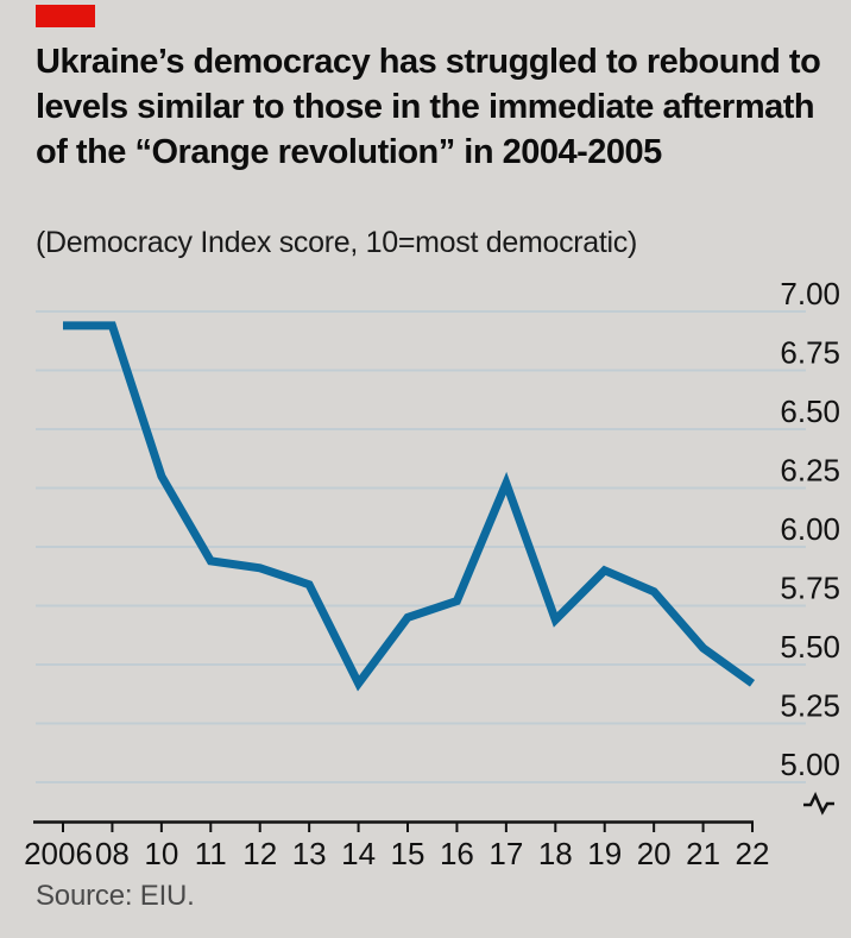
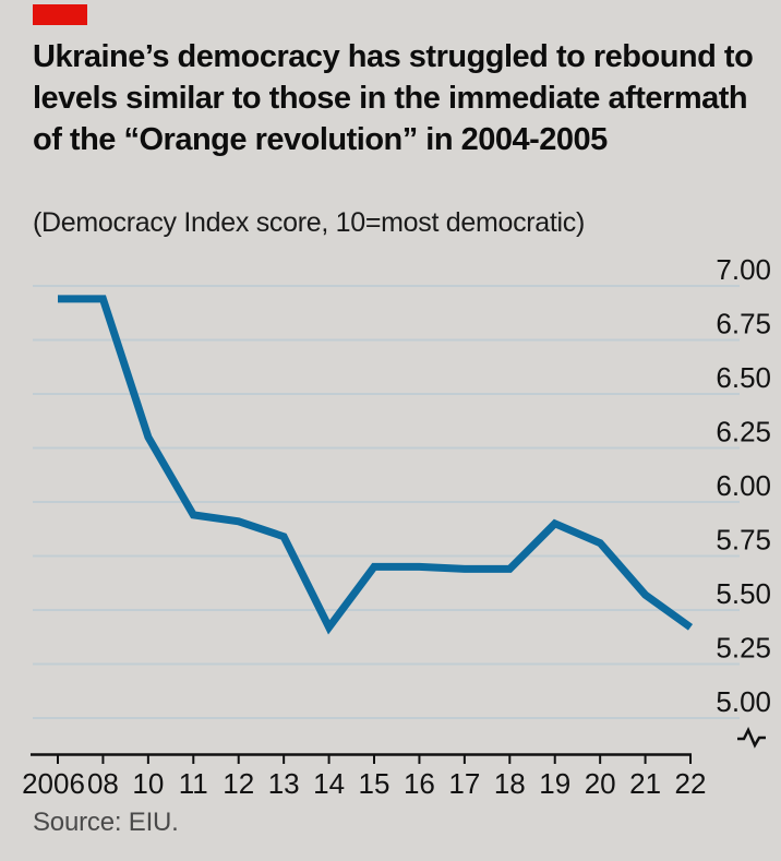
16: 5.77 -> 5.70
17: 6.27 -> 5.69
